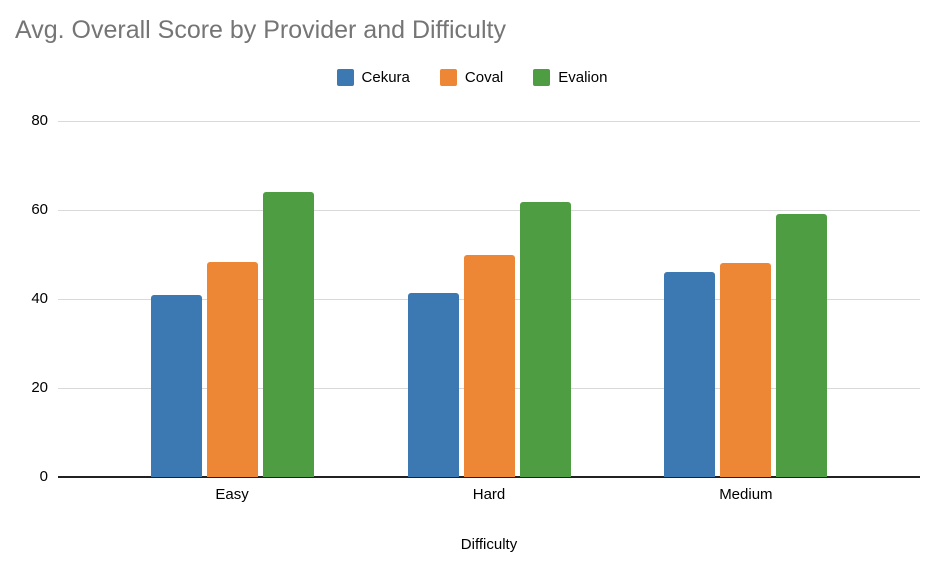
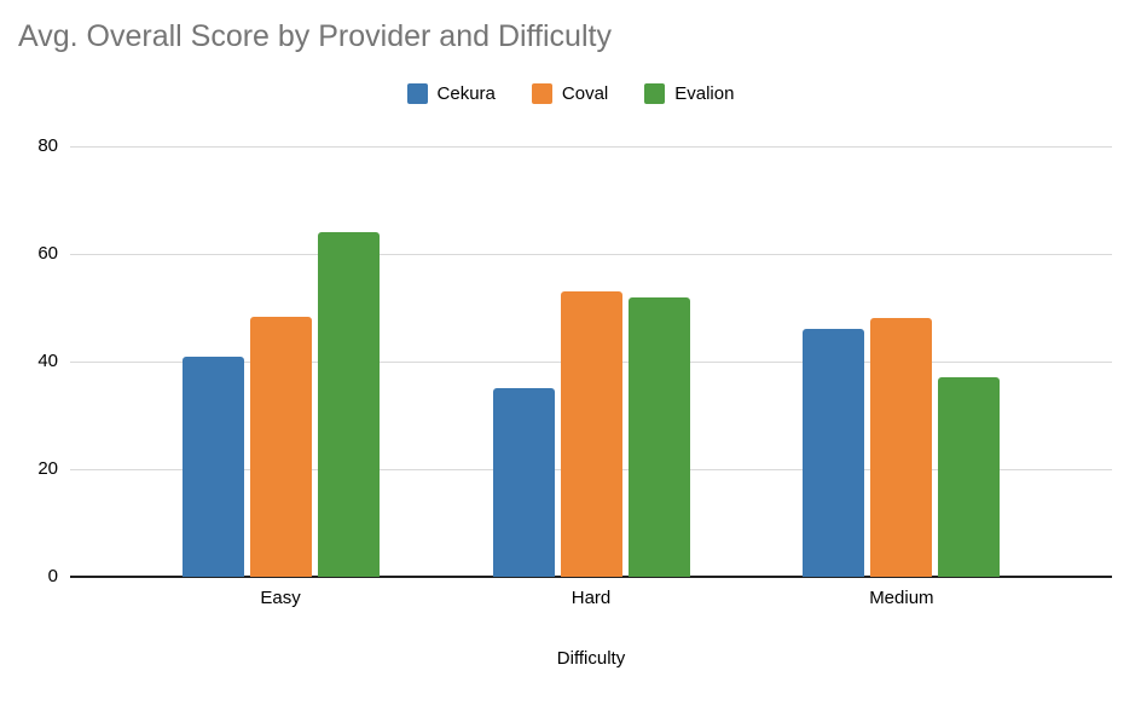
Cekura/Hard: 41 -> 35
Coval/Hard: 50 -> 53
Evalion/Hard: 62 -> 52
Evalion/Medium: 59 -> 37
